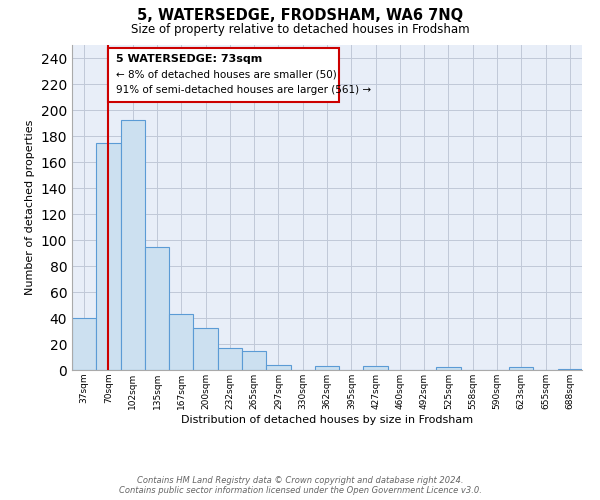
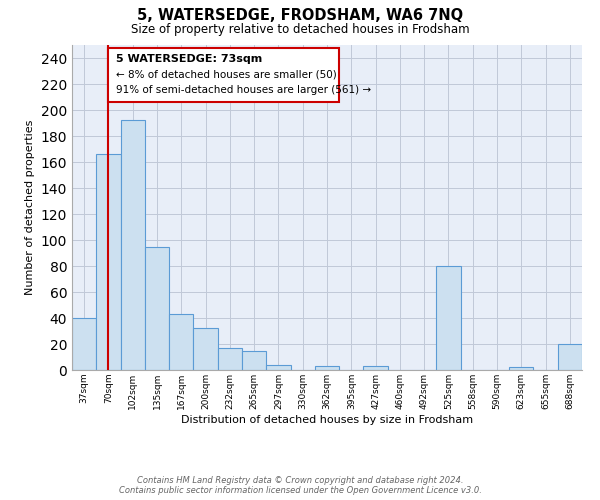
70sqm: 175 -> 166
525sqm: 2 -> 80
688sqm: 1 -> 20
